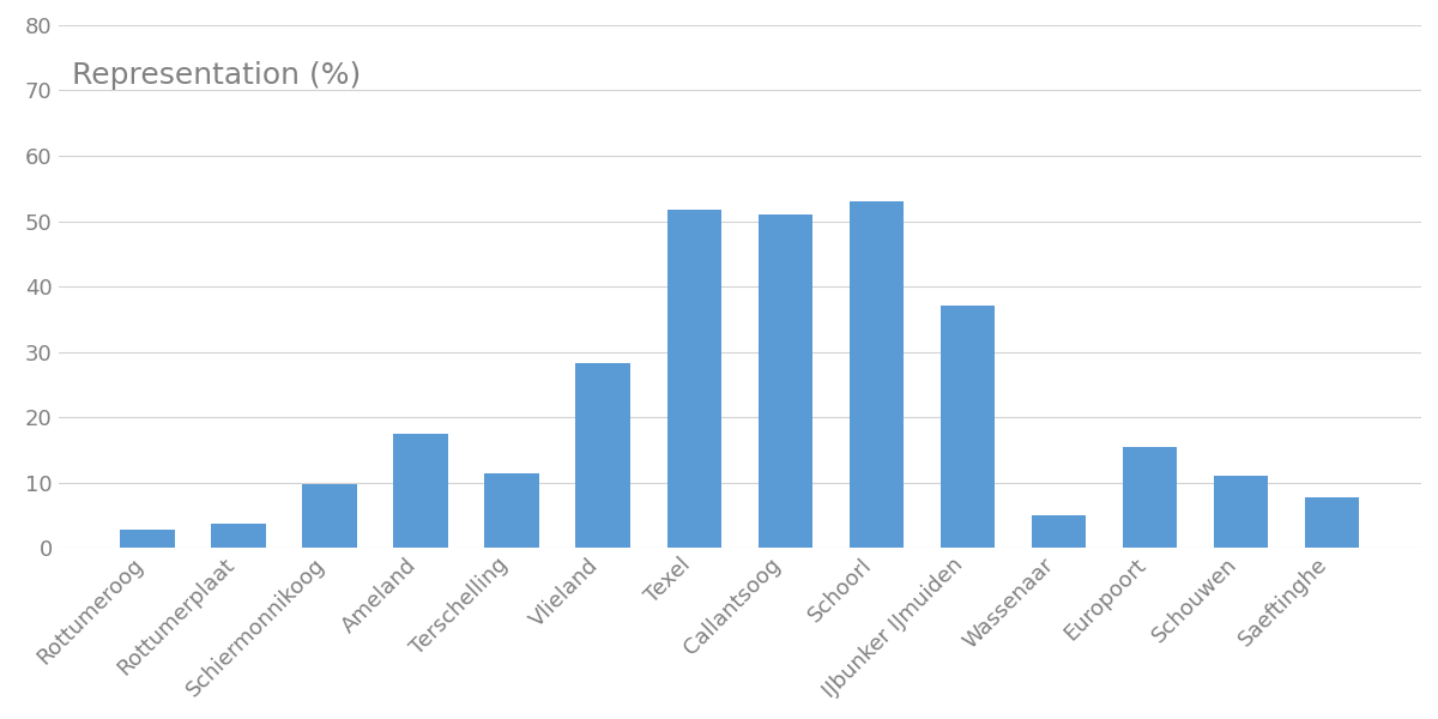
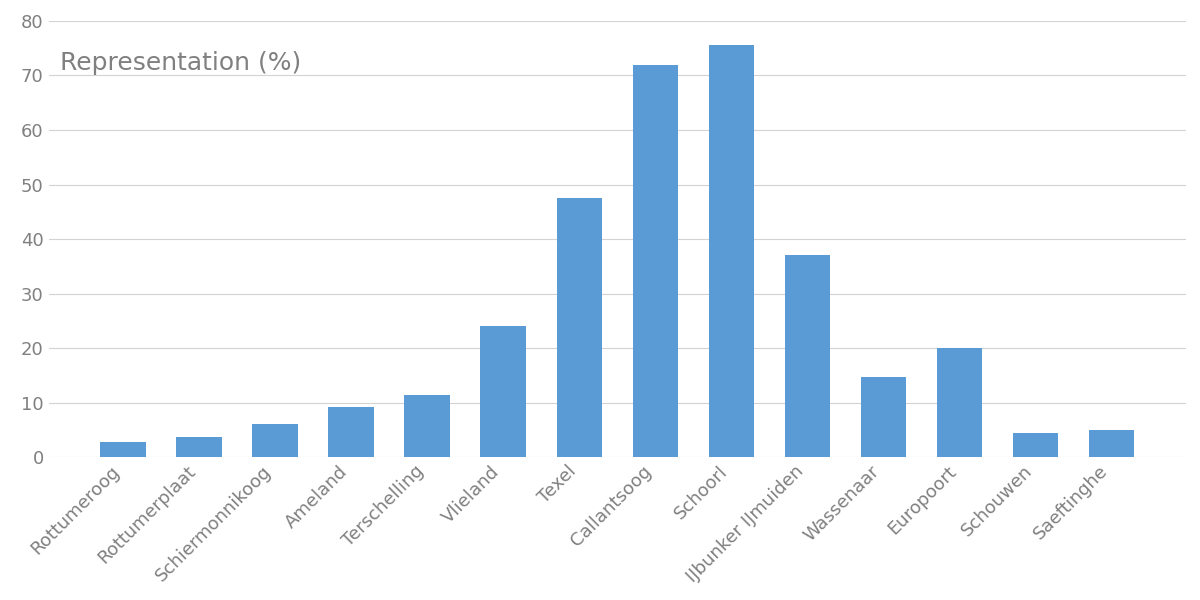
Schiermonnikoog: 9.8 -> 6.1
Ameland: 17.4 -> 9.3
Vlieland: 28.2 -> 24.0
Texel: 51.8 -> 47.5
Callantsoog: 51.0 -> 72.0
Schoorl: 53.0 -> 75.5
Wassenaar: 5.0 -> 14.8
Europoort: 15.4 -> 20.0
Schouwen: 11.0 -> 4.4
Saeftinghe: 7.8 -> 5.1
